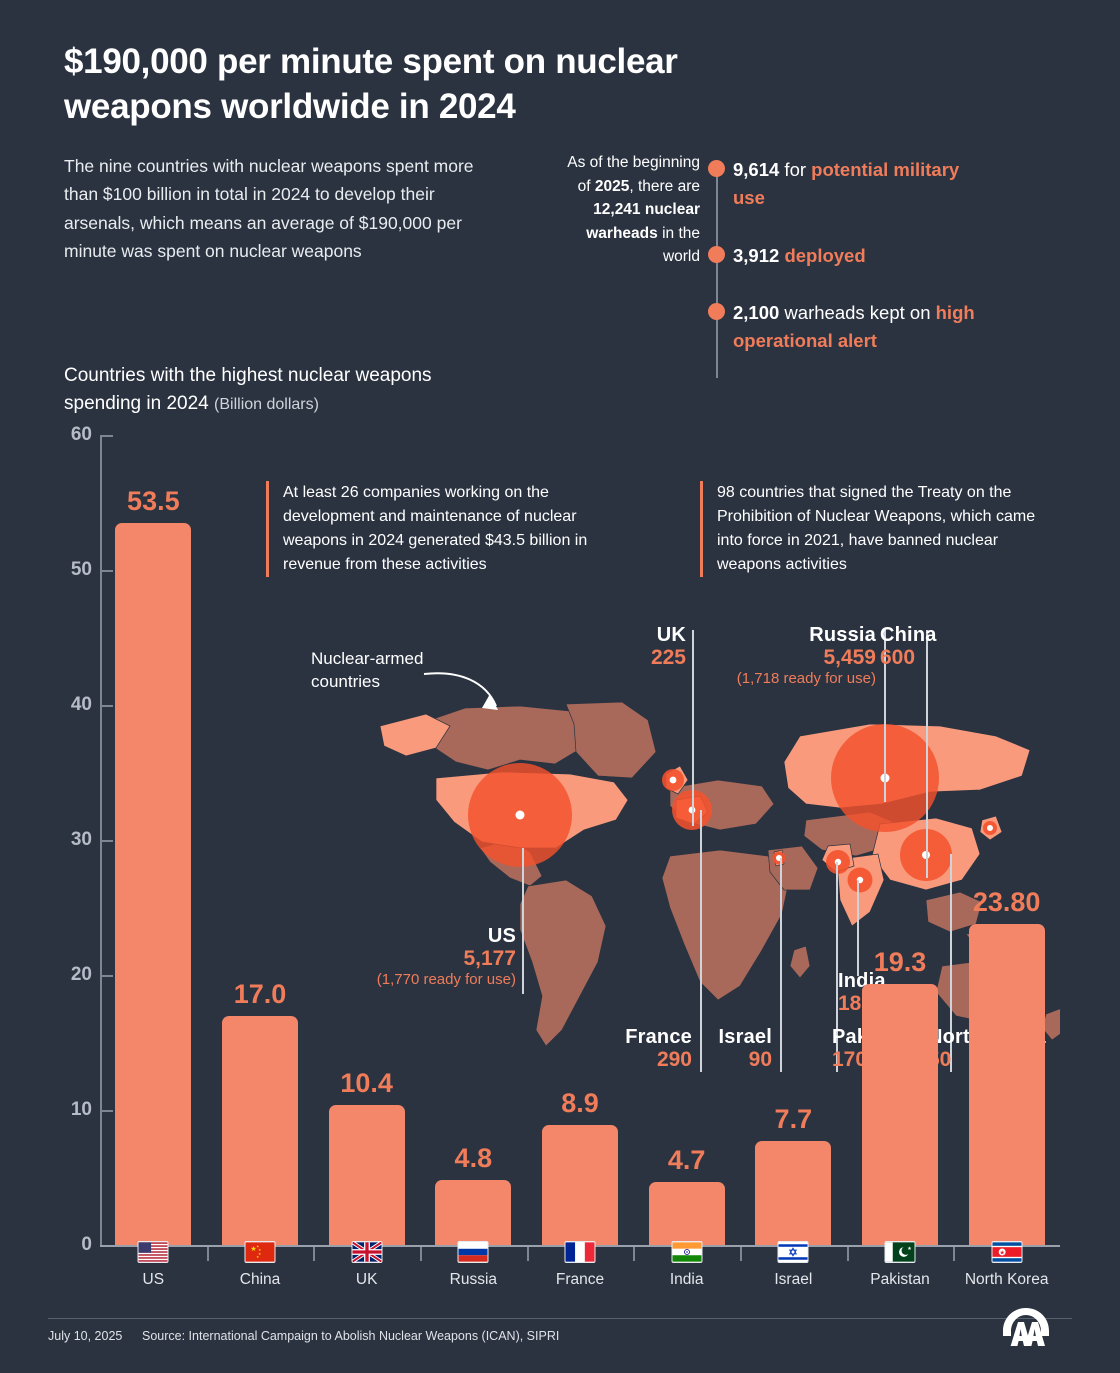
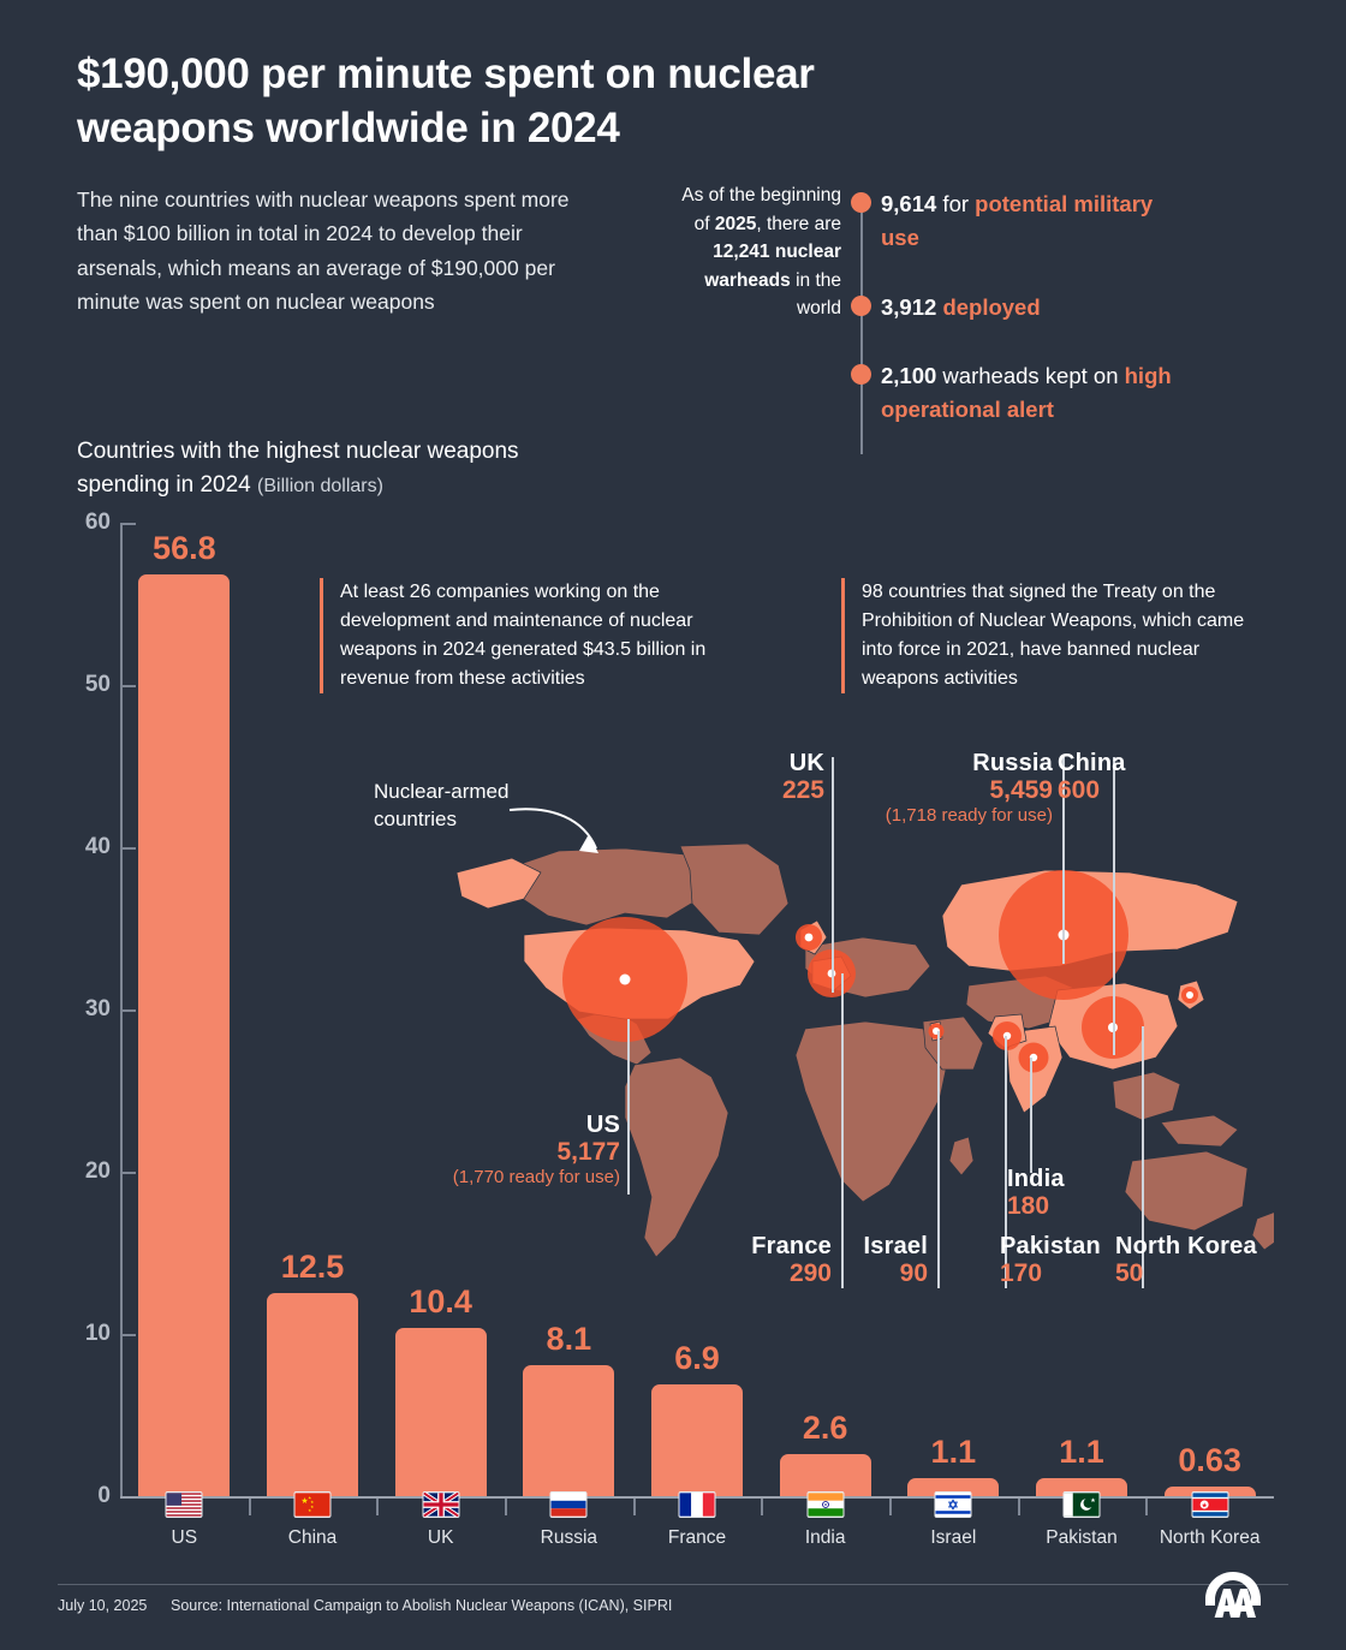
US: 53.5 -> 56.8
China: 17.0 -> 12.5
Russia: 4.8 -> 8.1
France: 8.9 -> 6.9
India: 4.7 -> 2.6
Israel: 7.7 -> 1.1
Pakistan: 19.3 -> 1.1
North Korea: 23.80 -> 0.63
